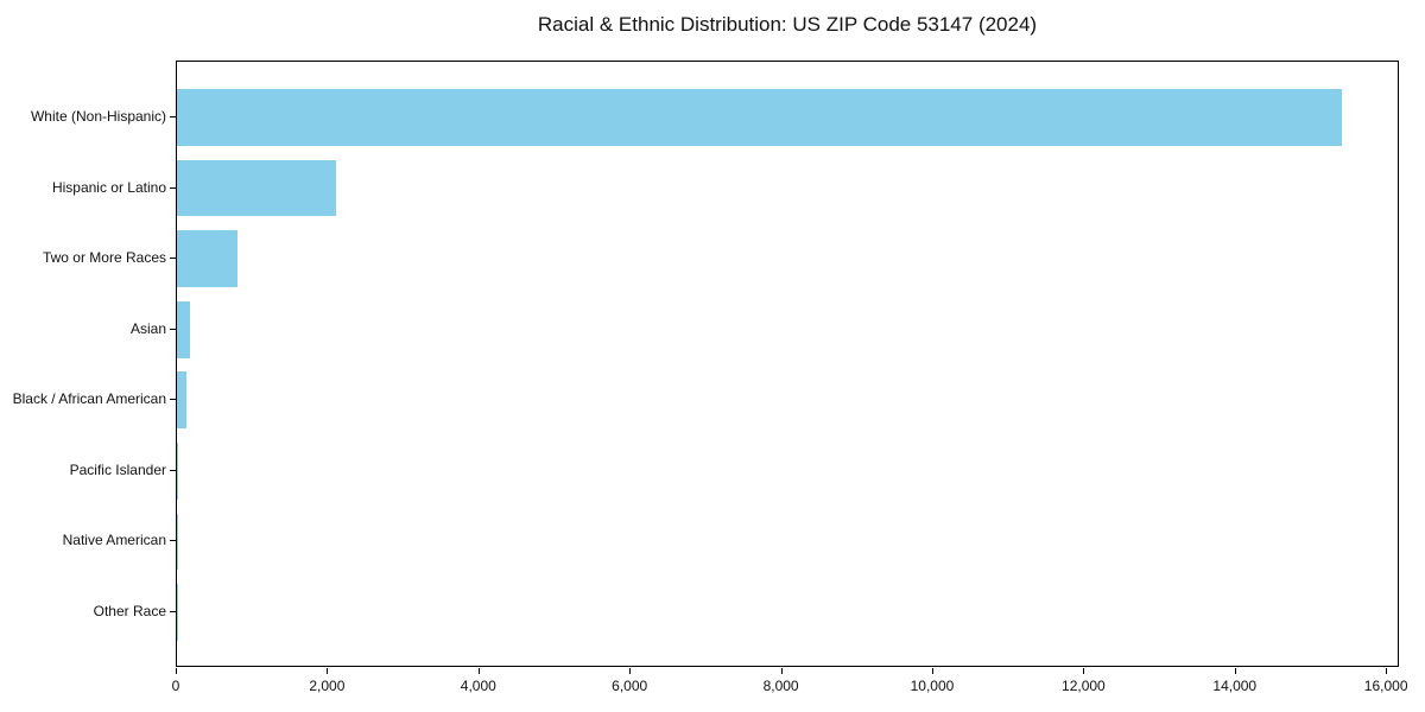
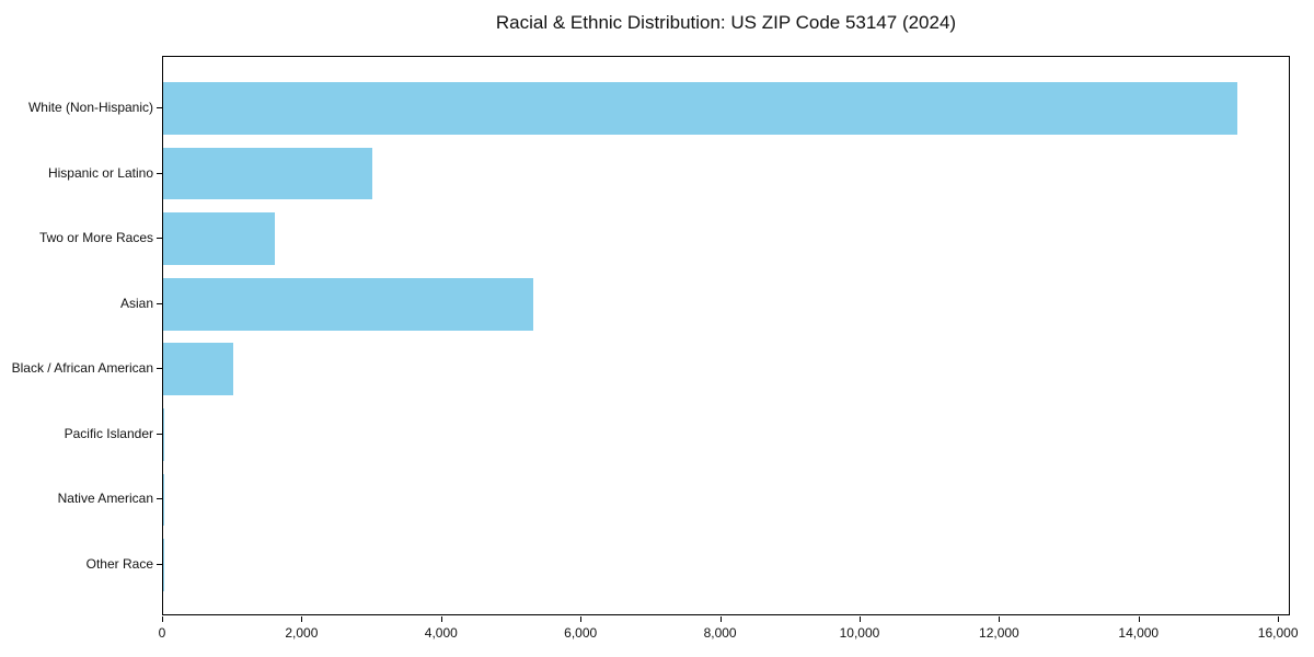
Hispanic or Latino: 2100 -> 3000
Two or More Races: 800 -> 1600
Asian: 200 -> 5300
Black / African American: 100 -> 1000
